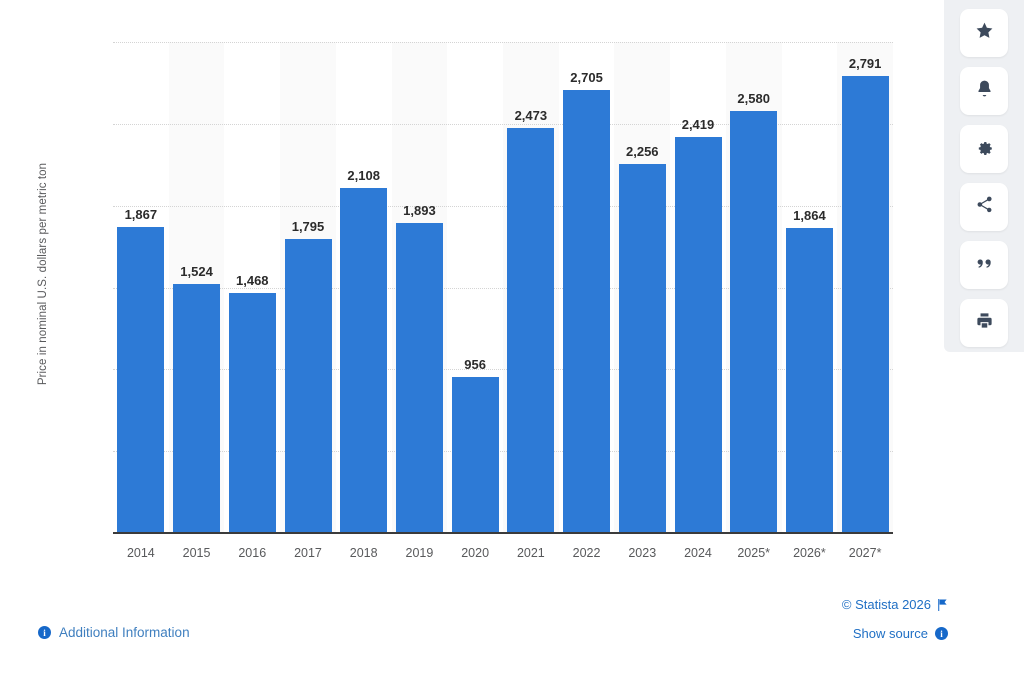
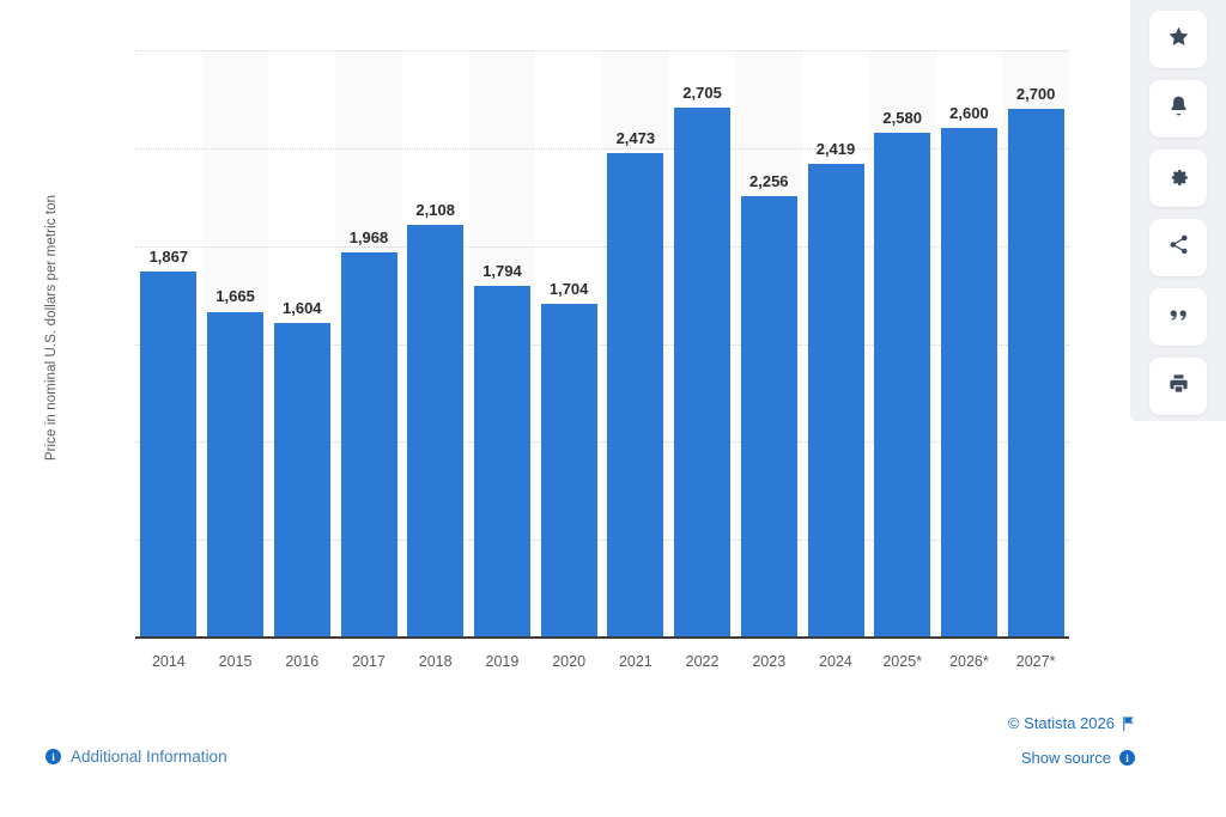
2015: 1,524 -> 1,665
2016: 1,468 -> 1,604
2017: 1,795 -> 1,968
2019: 1,893 -> 1,794
2020: 956 -> 1,704
2026*: 1,864 -> 2,600
2027*: 2,791 -> 2,700
